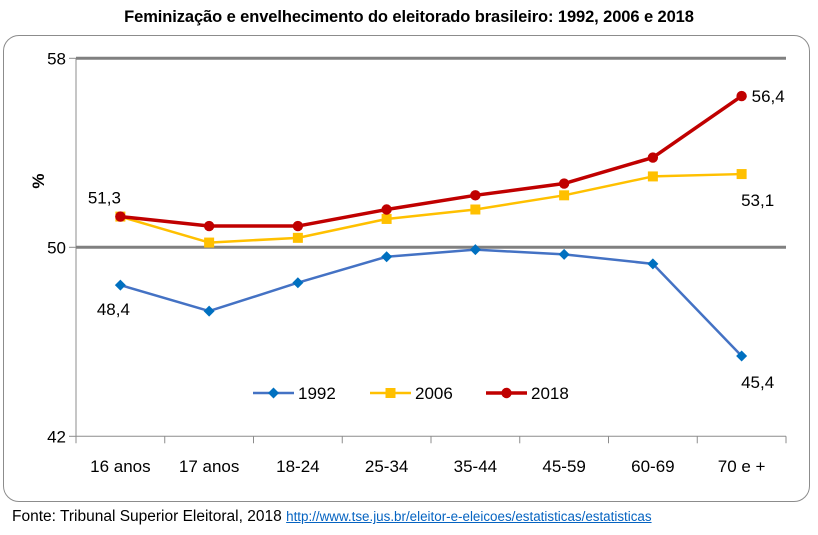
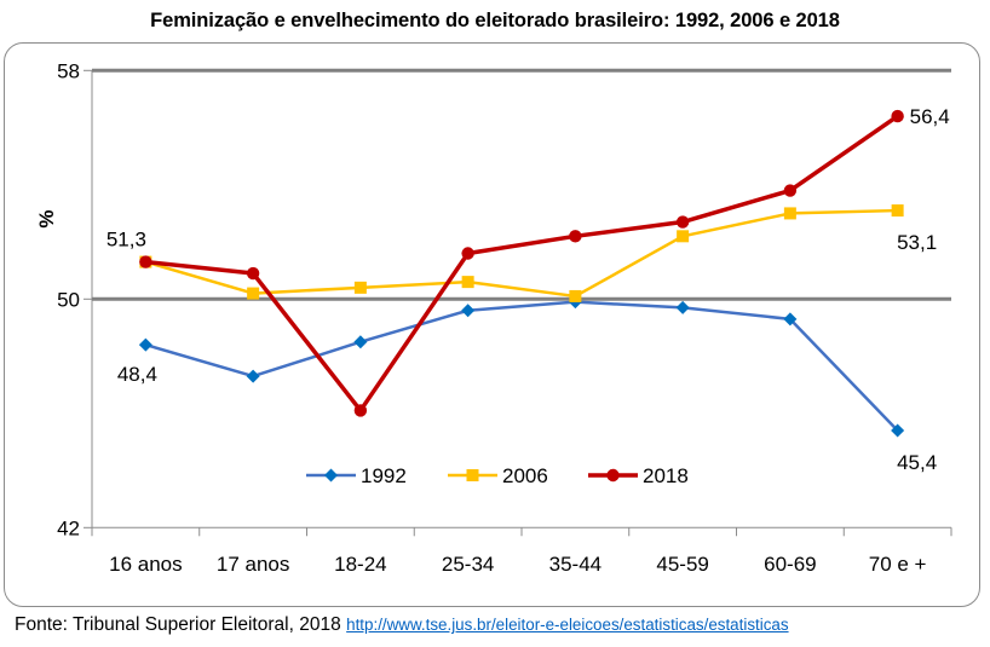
2018/18-24: 50.9 -> 46.1
2006/25-34: 51.2 -> 50.6
2006/35-44: 51.6 -> 50.1
